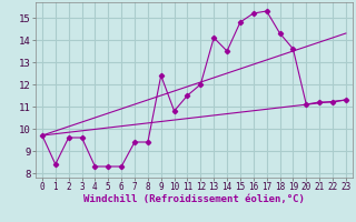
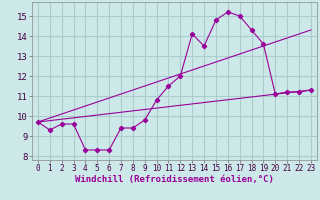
1: 8.4 -> 9.3
9: 12.4 -> 9.8
17: 15.3 -> 15.0
